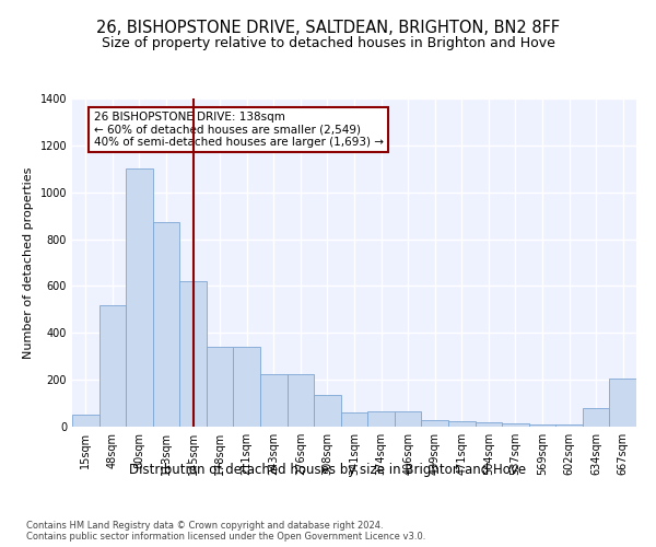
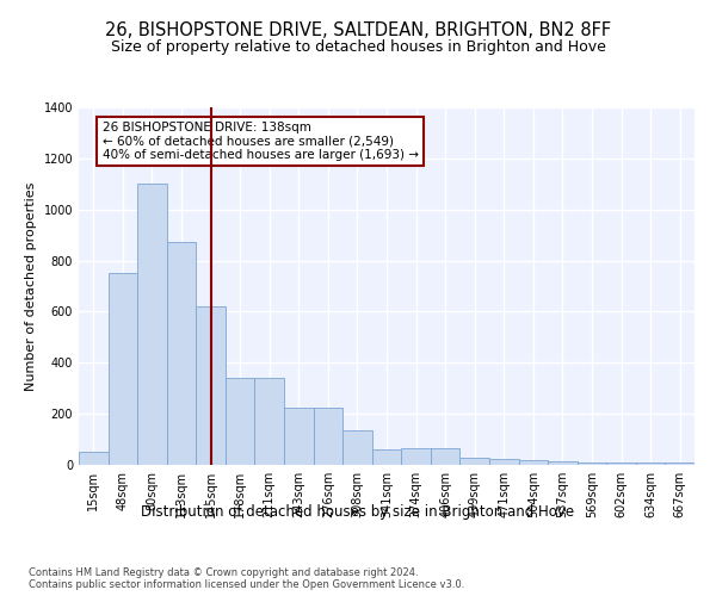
48sqm: 520 -> 750
634sqm: 80 -> 10
667sqm: 205 -> 10
